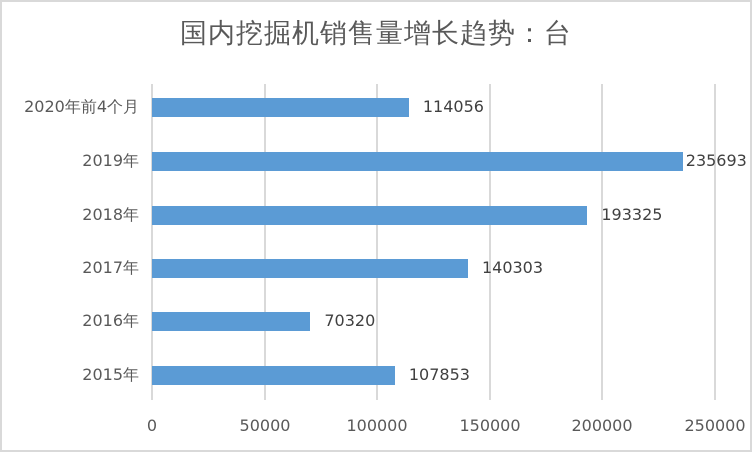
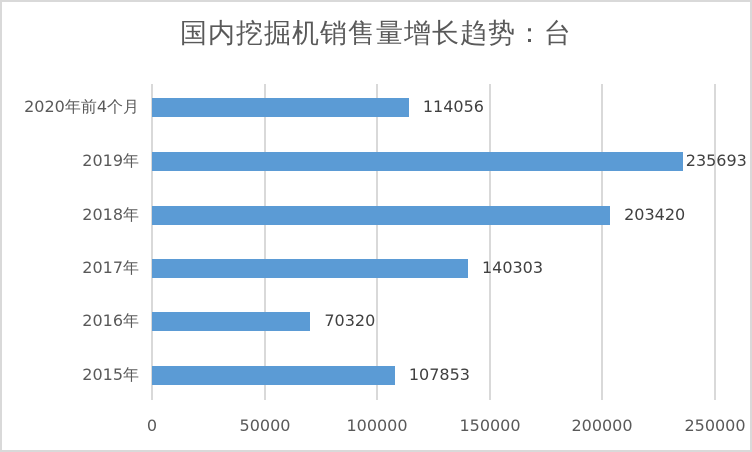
2018年: 193325 -> 203420
